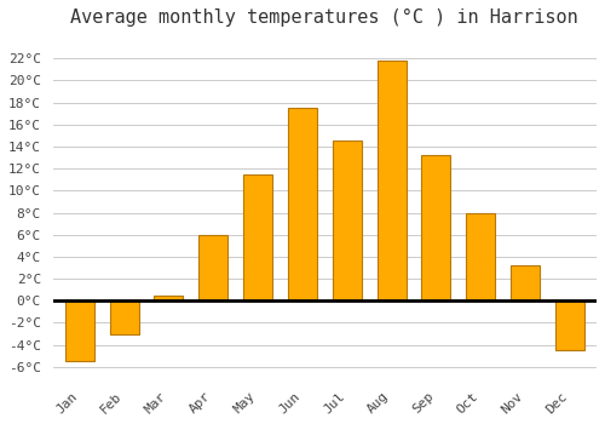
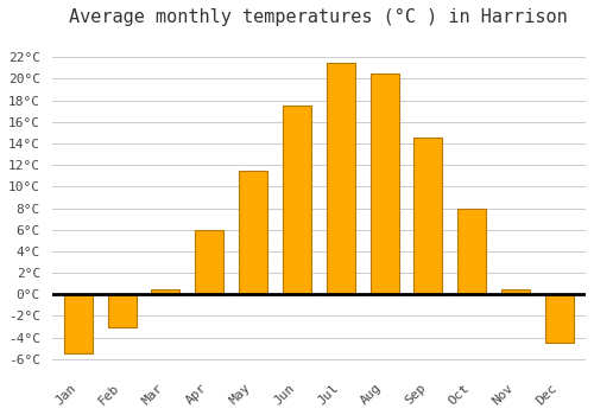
Jul: 14.6°C -> 21.5°C
Aug: 21.8°C -> 20.5°C
Sep: 13.2°C -> 14.5°C
Nov: 3.2°C -> 0.5°C
